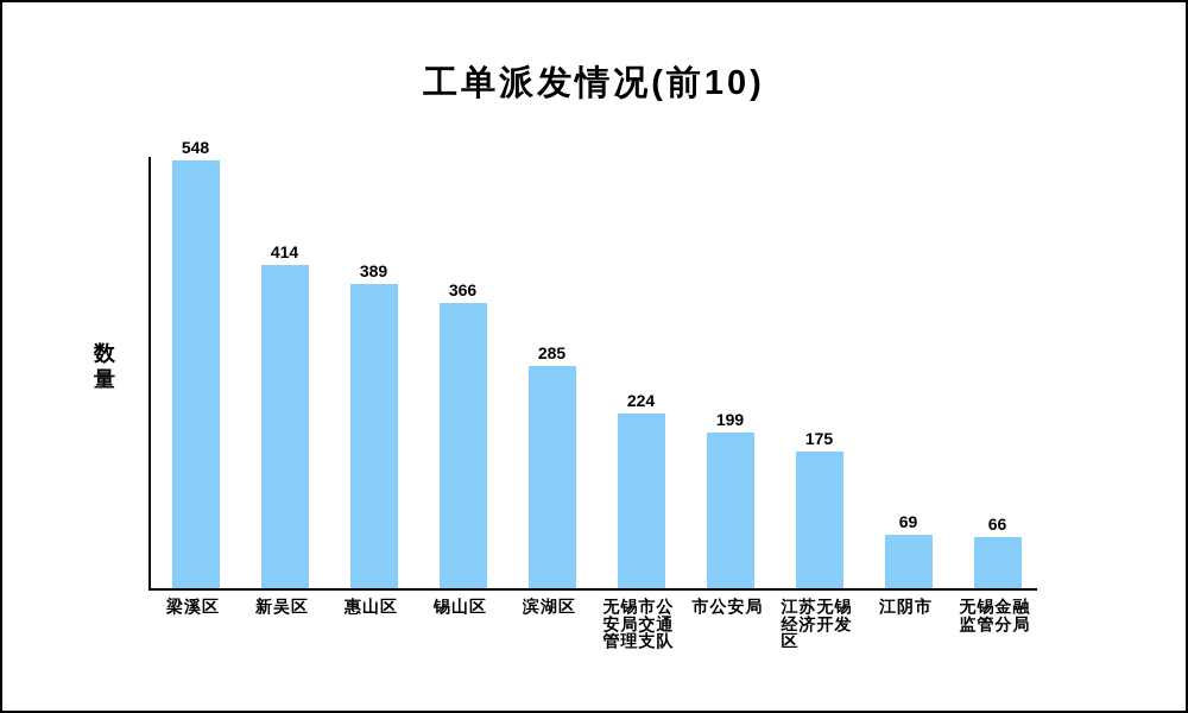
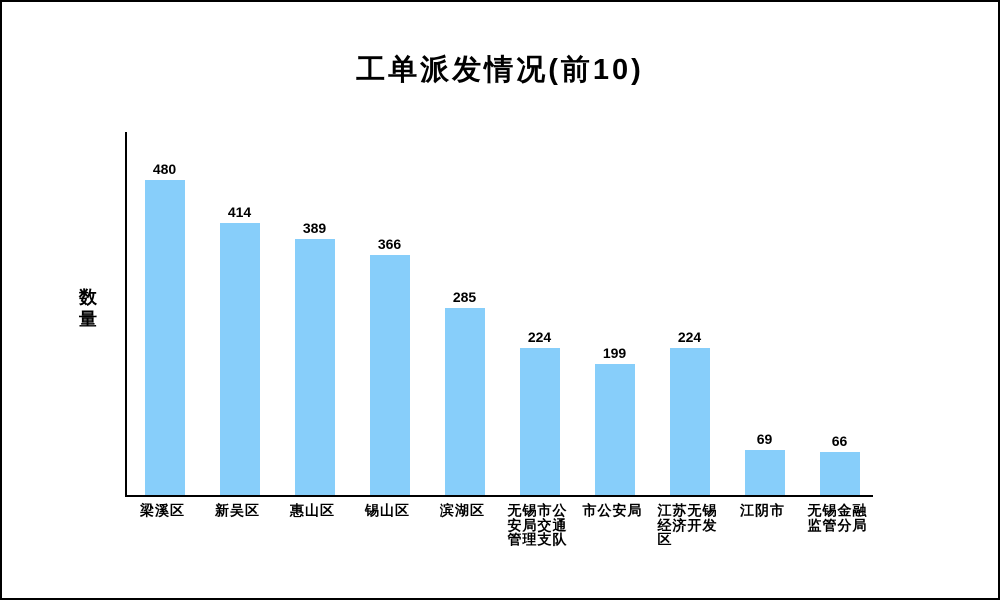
梁溪区: 548 -> 480
江苏无锡经济开发区: 175 -> 224
